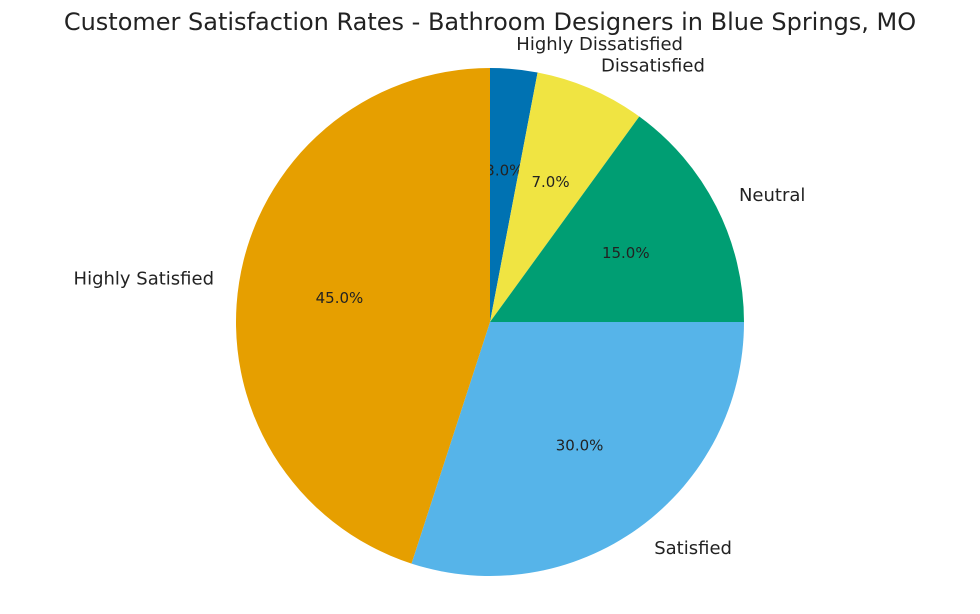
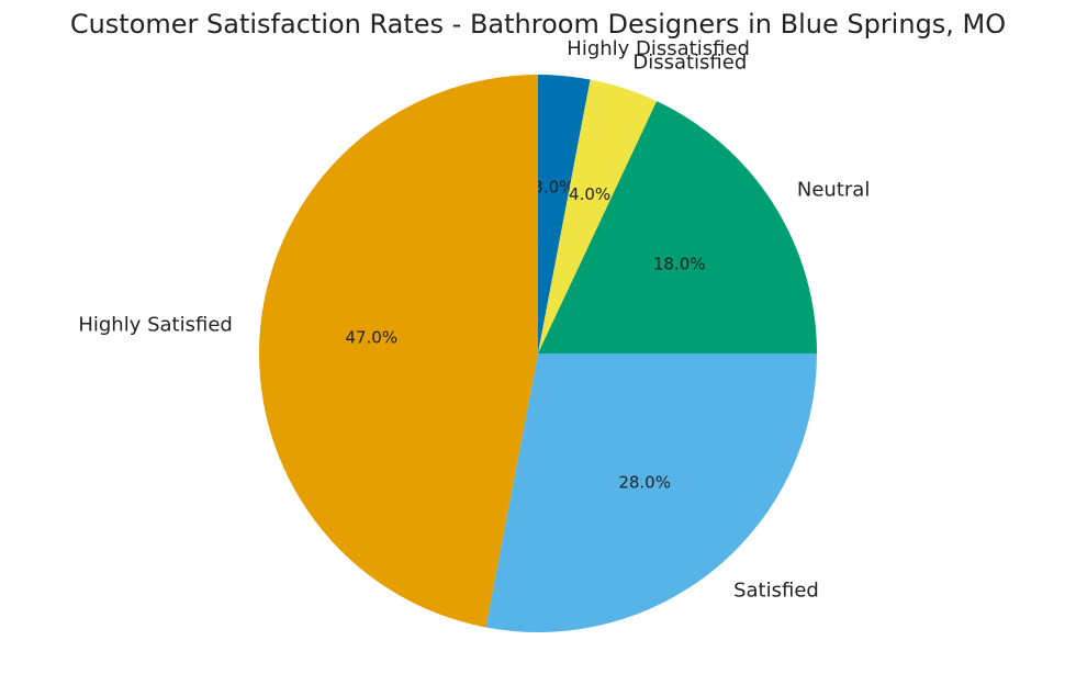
Dissatisfied: 7.0% -> 4.0%
Neutral: 15.0% -> 18.0%
Satisfied: 30.0% -> 28.0%
Highly Satisfied: 45.0% -> 47.0%
